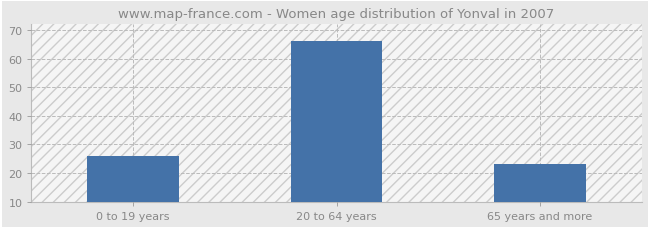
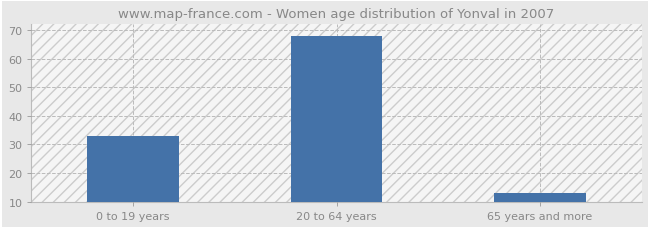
0 to 19 years: 26 -> 33
20 to 64 years: 66 -> 68
65 years and more: 23 -> 13
